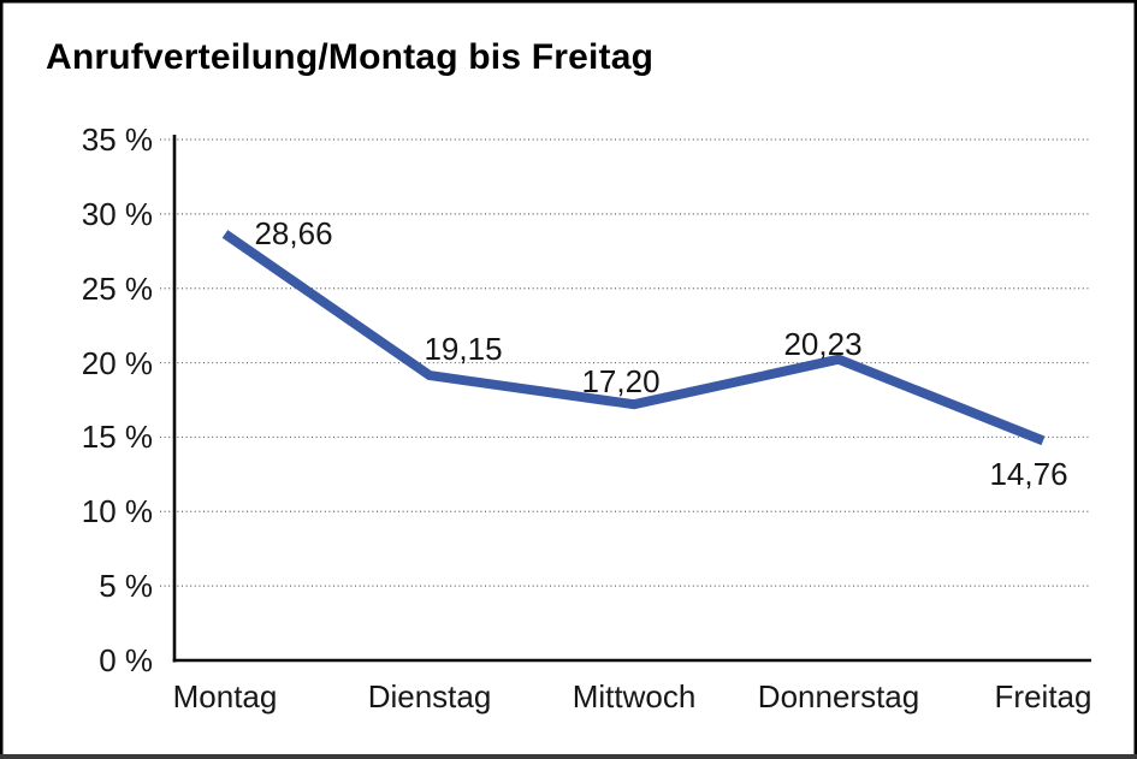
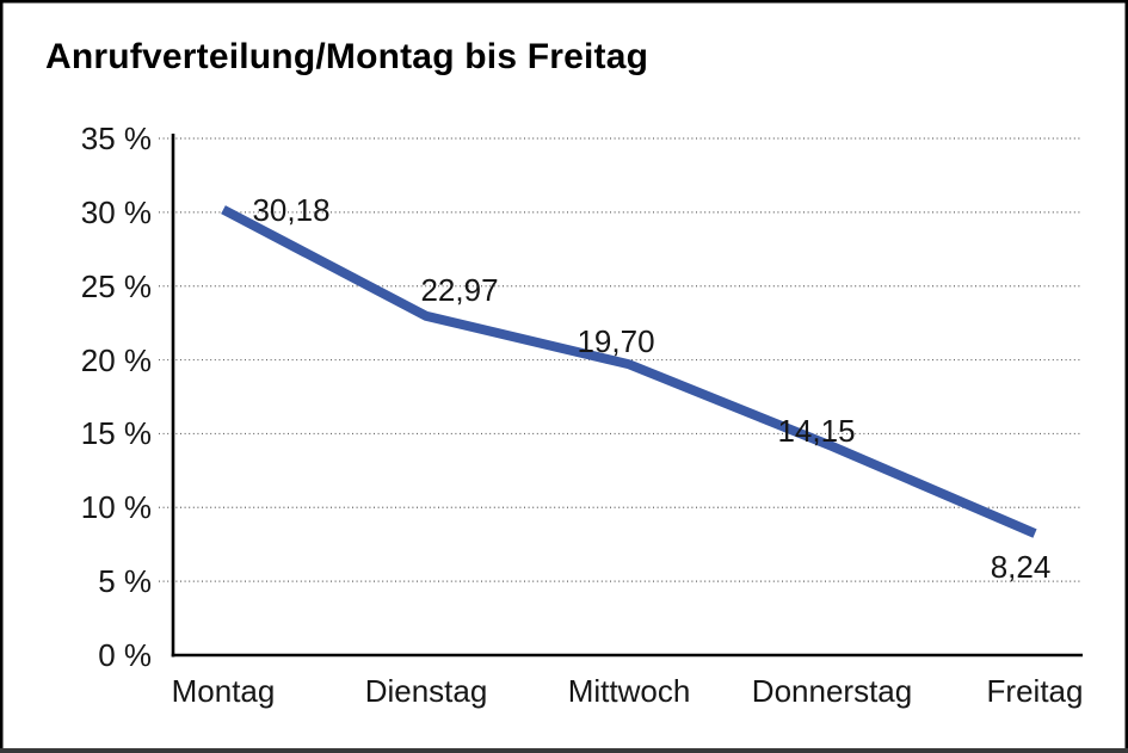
Montag: 28,66 -> 30,18
Dienstag: 19,15 -> 22,97
Mittwoch: 17,20 -> 19,70
Donnerstag: 20,23 -> 14,15
Freitag: 14,76 -> 8,24
